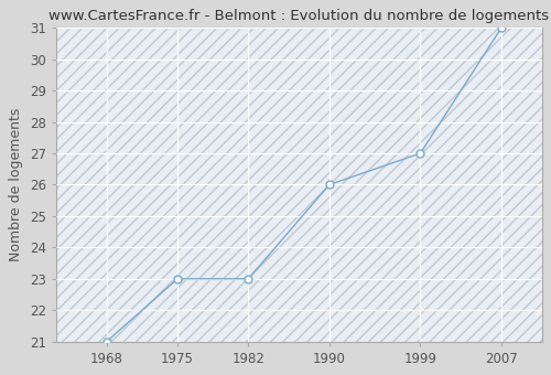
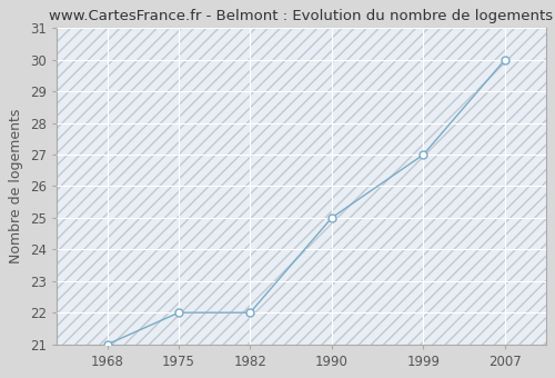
1975: 23 -> 22
1982: 23 -> 22
1990: 26 -> 25
2007: 31 -> 30
